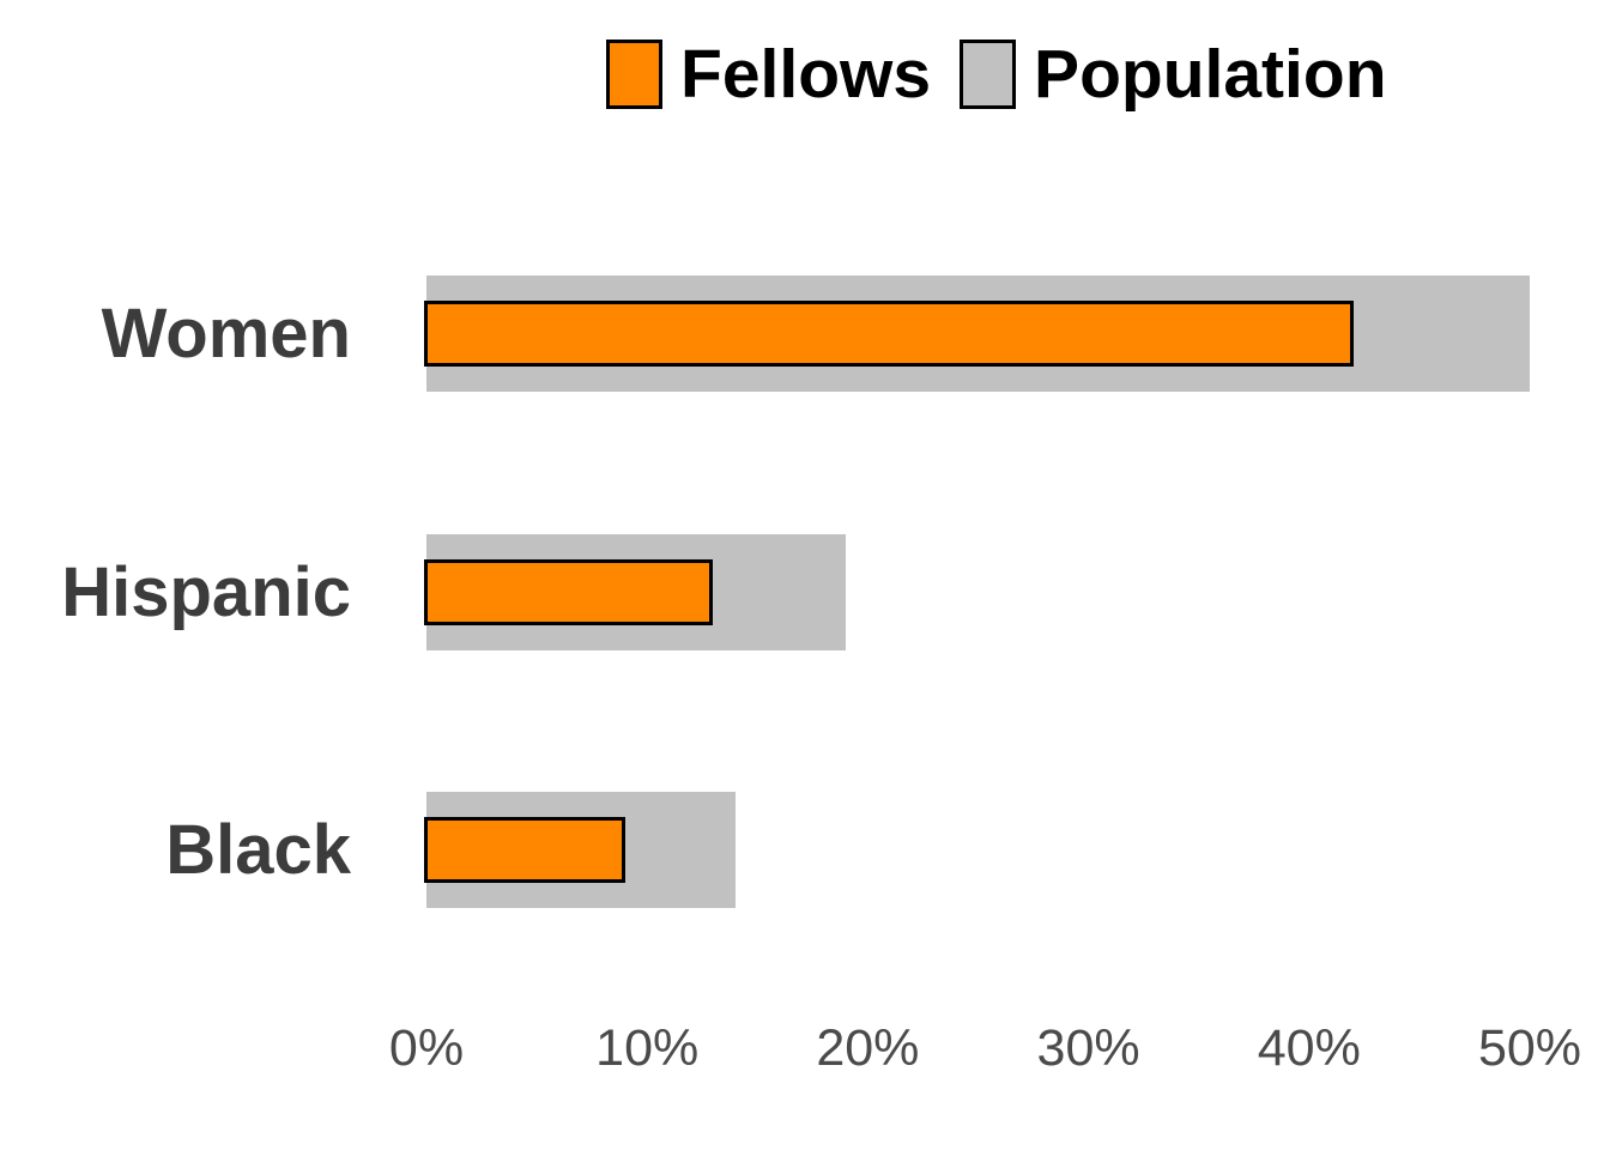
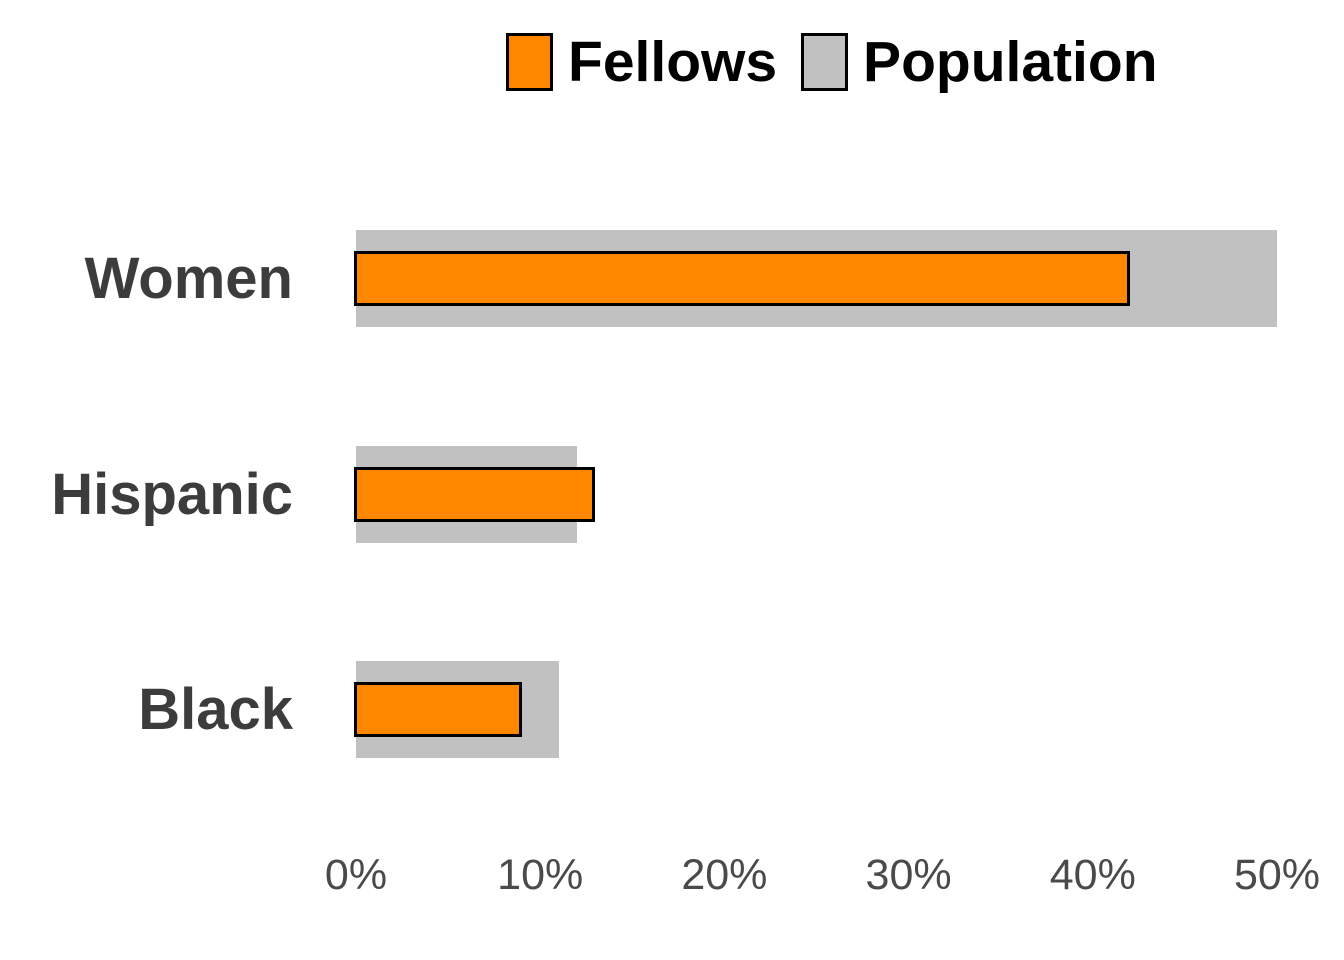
Population/Hispanic: 19% -> 12%
Population/Black: 14% -> 11%
